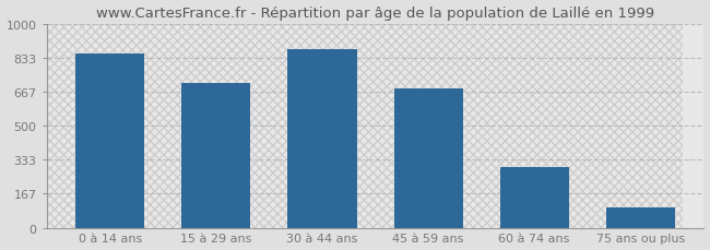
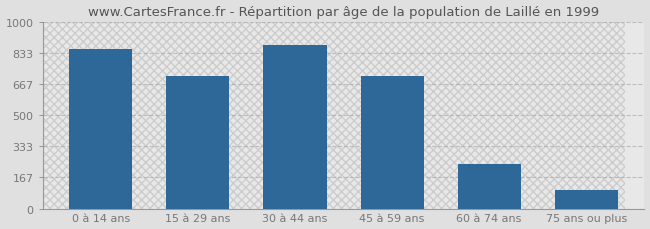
45 à 59 ans: 680 -> 710
60 à 74 ans: 300 -> 240
